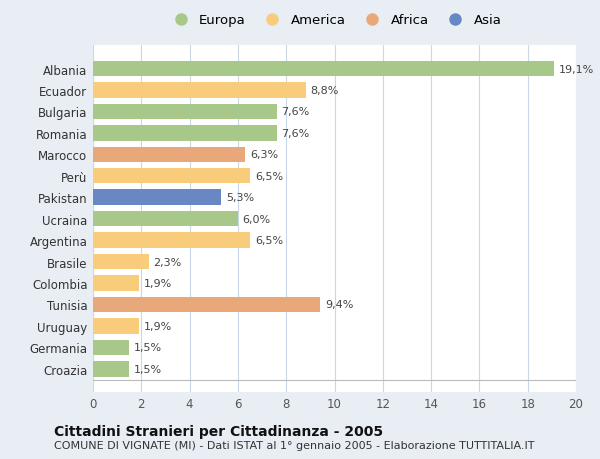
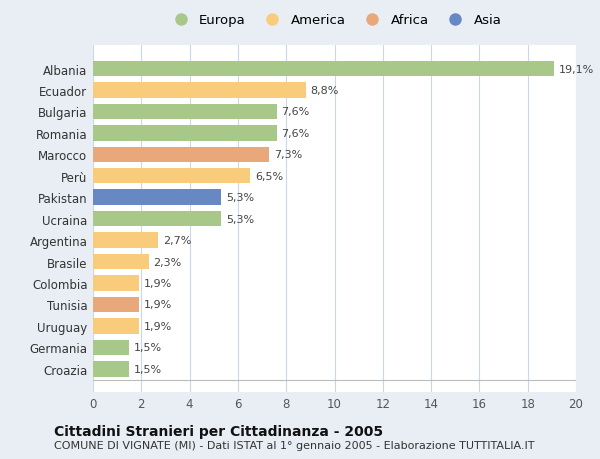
Marocco: 6,3% -> 7,3%
Ucraina: 6,0% -> 5,3%
Argentina: 6,5% -> 2,7%
Tunisia: 9,4% -> 1,9%
